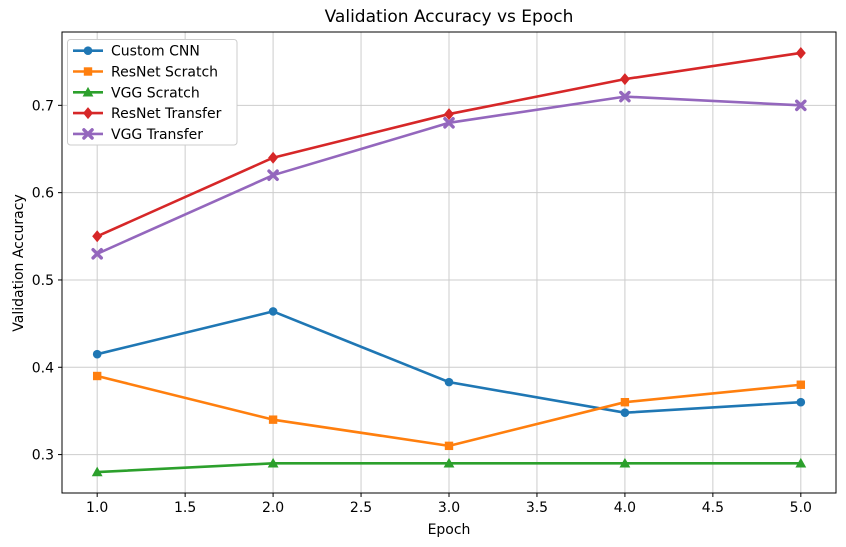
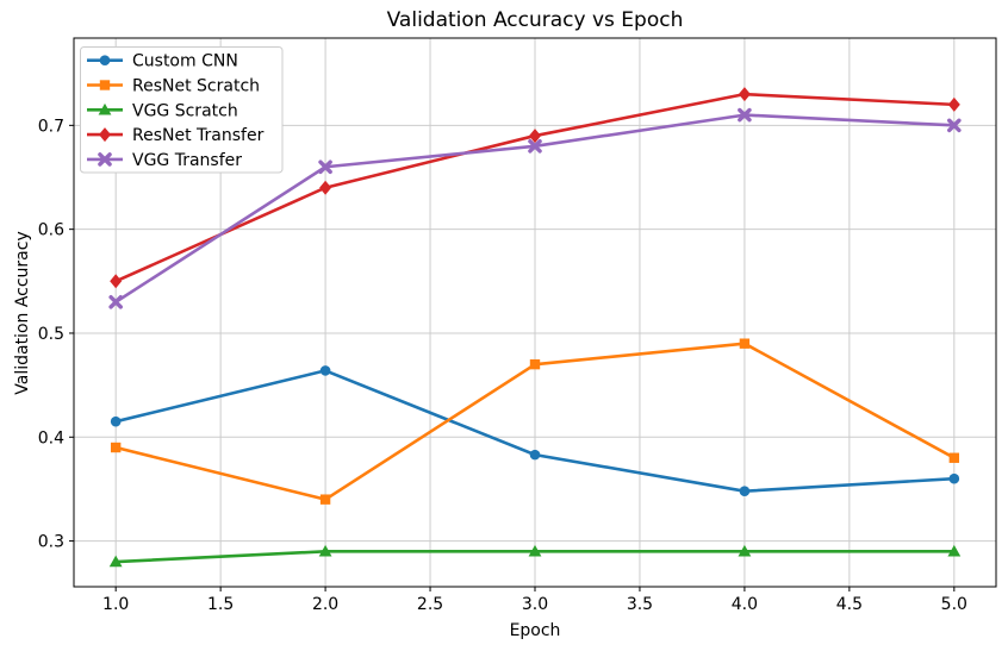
VGG Transfer/2.0: 0.62 -> 0.66
ResNet Scratch/3.0: 0.31 -> 0.47
ResNet Scratch/4.0: 0.36 -> 0.49
ResNet Transfer/5.0: 0.76 -> 0.72
